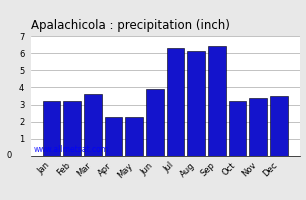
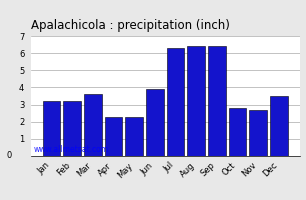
Aug: 6.1 -> 6.4
Oct: 3.2 -> 2.8
Nov: 3.4 -> 2.7
